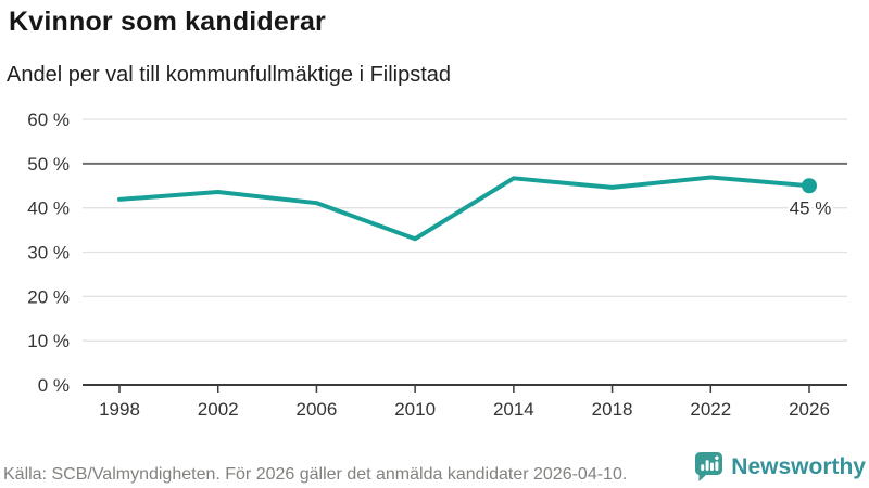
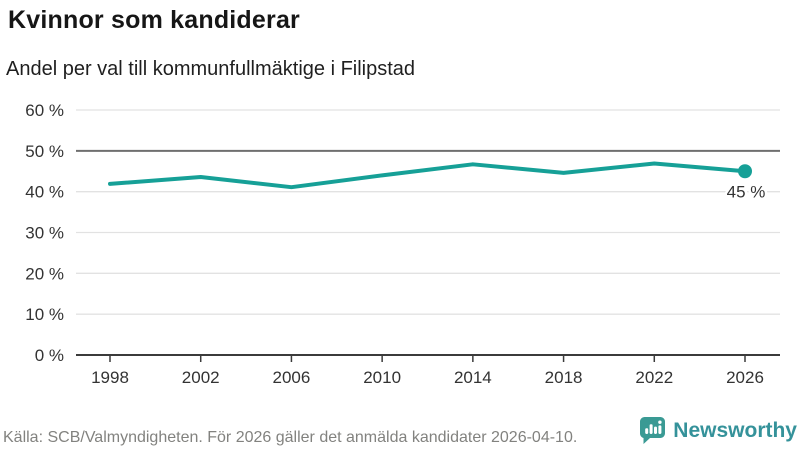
2010: 33% -> 44%
